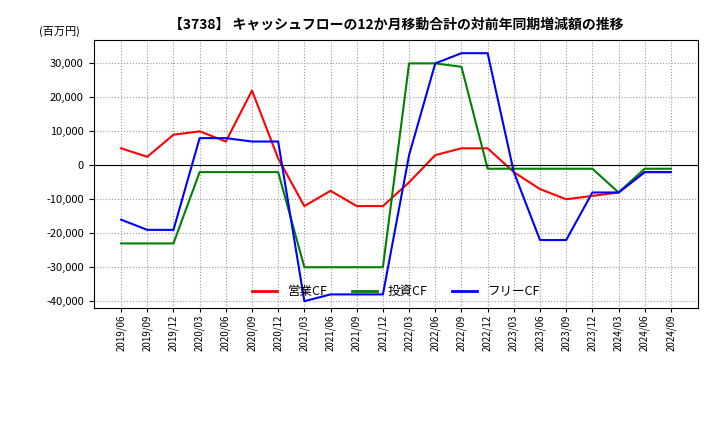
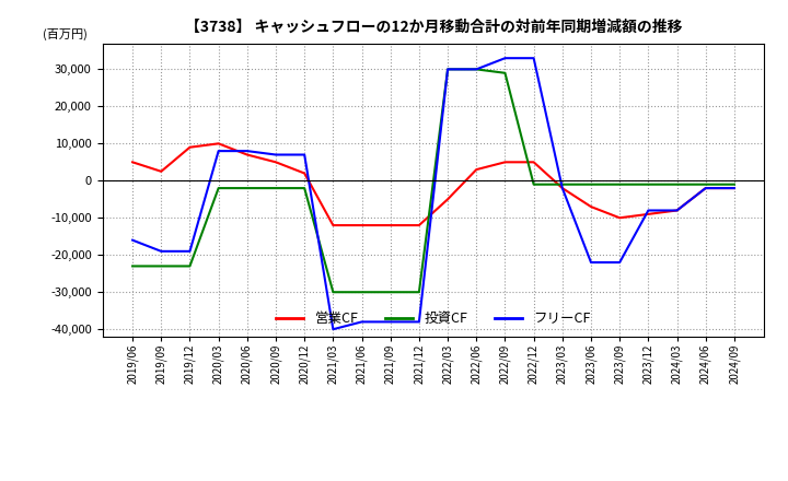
営業CF/2020/09: 22,000 -> 5,000
営業CF/2021/06: -7,500 -> -12,000
フリーCF/2022/03: 3,000 -> 30,000
投資CF/2024/03: -8,000 -> -1,000
